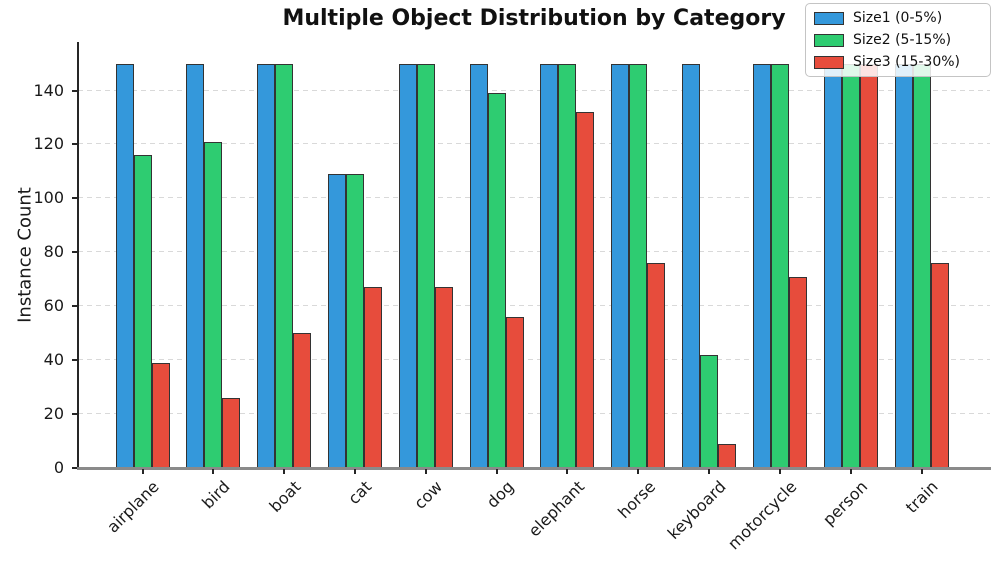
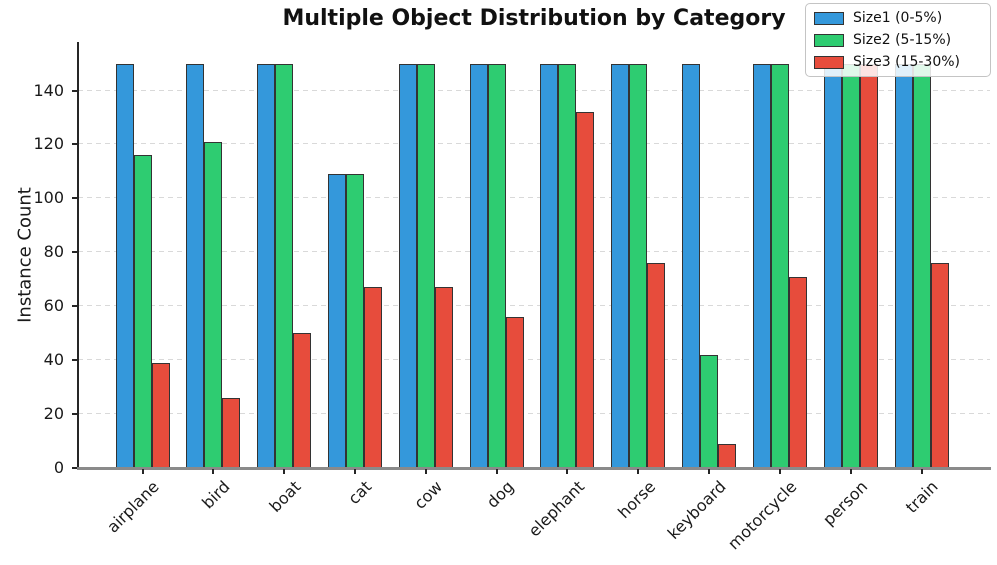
Size2 (5-15%)/dog: 139 -> 150
